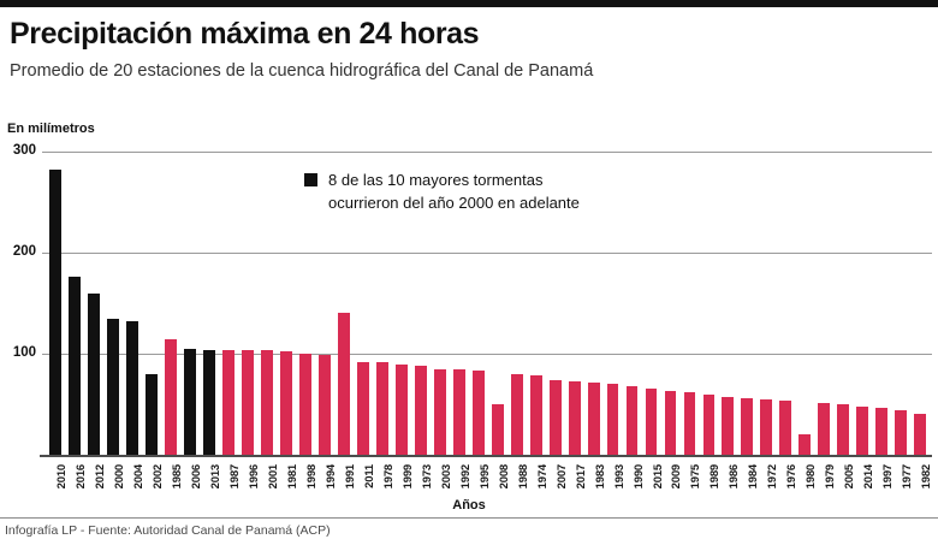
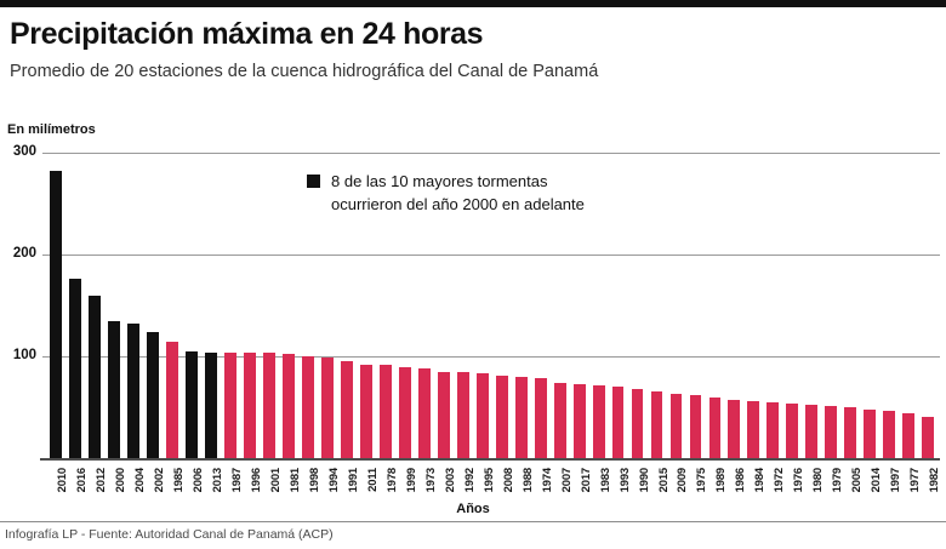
2002: 80 -> 120
1991: 140 -> 100
2008: 50 -> 80
1980: 20 -> 50
